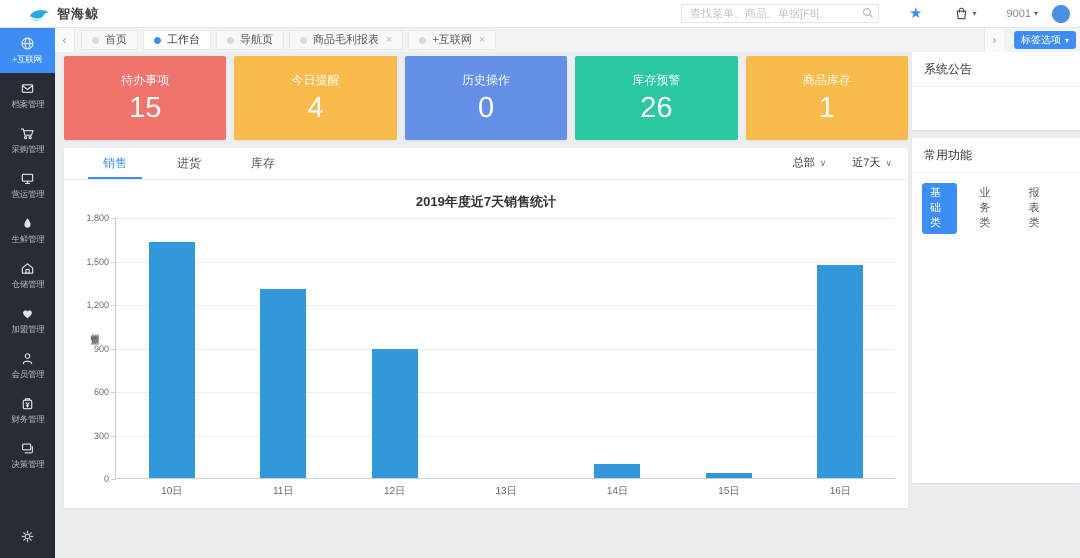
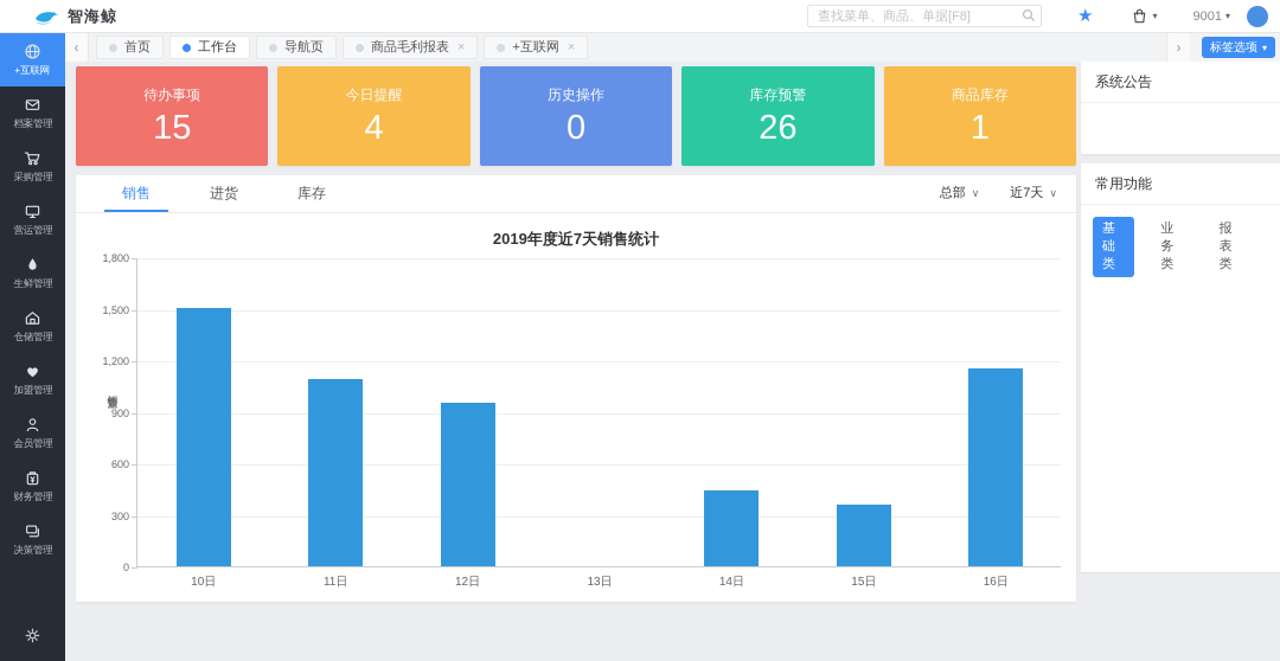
10日: 1630 -> 1500
11日: 1300 -> 1090
12日: 890 -> 950
14日: 100 -> 440
15日: 40 -> 360
16日: 1470 -> 1150
